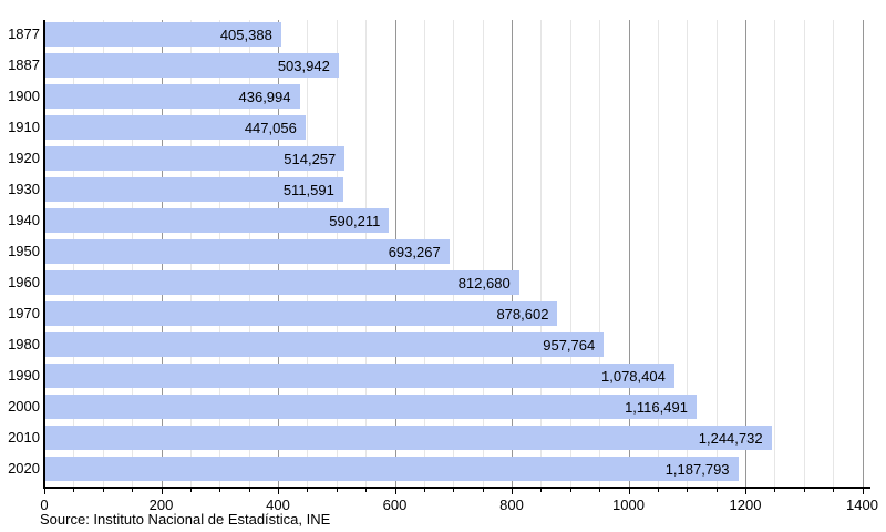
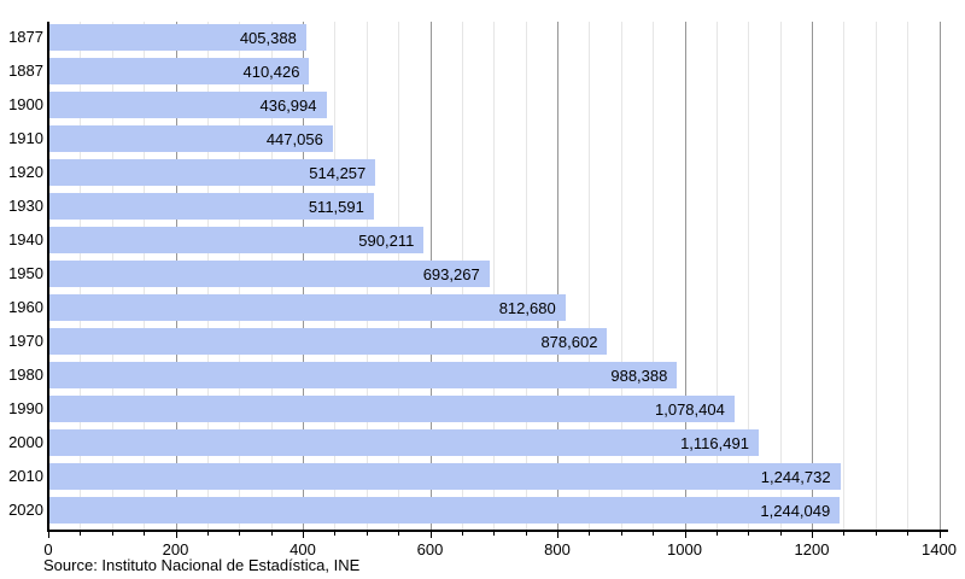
1887: 503,942 -> 410,426
1980: 957,764 -> 988,388
2020: 1,187,793 -> 1,244,049
